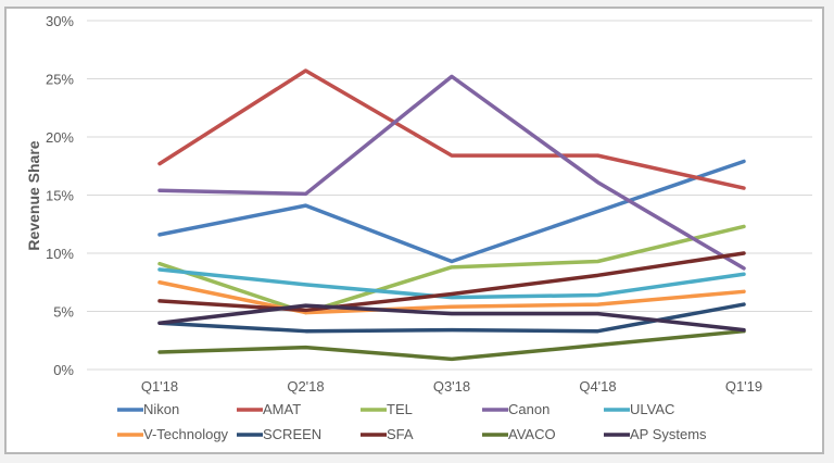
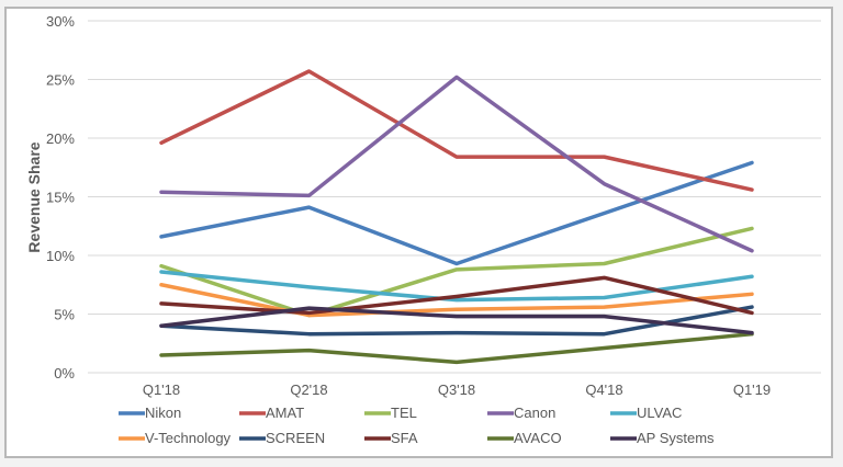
AMAT/Q1'18: 17.7% -> 19.6%
Canon/Q1'19: 8.7% -> 10.4%
SFA/Q1'19: 10.0% -> 5.1%
